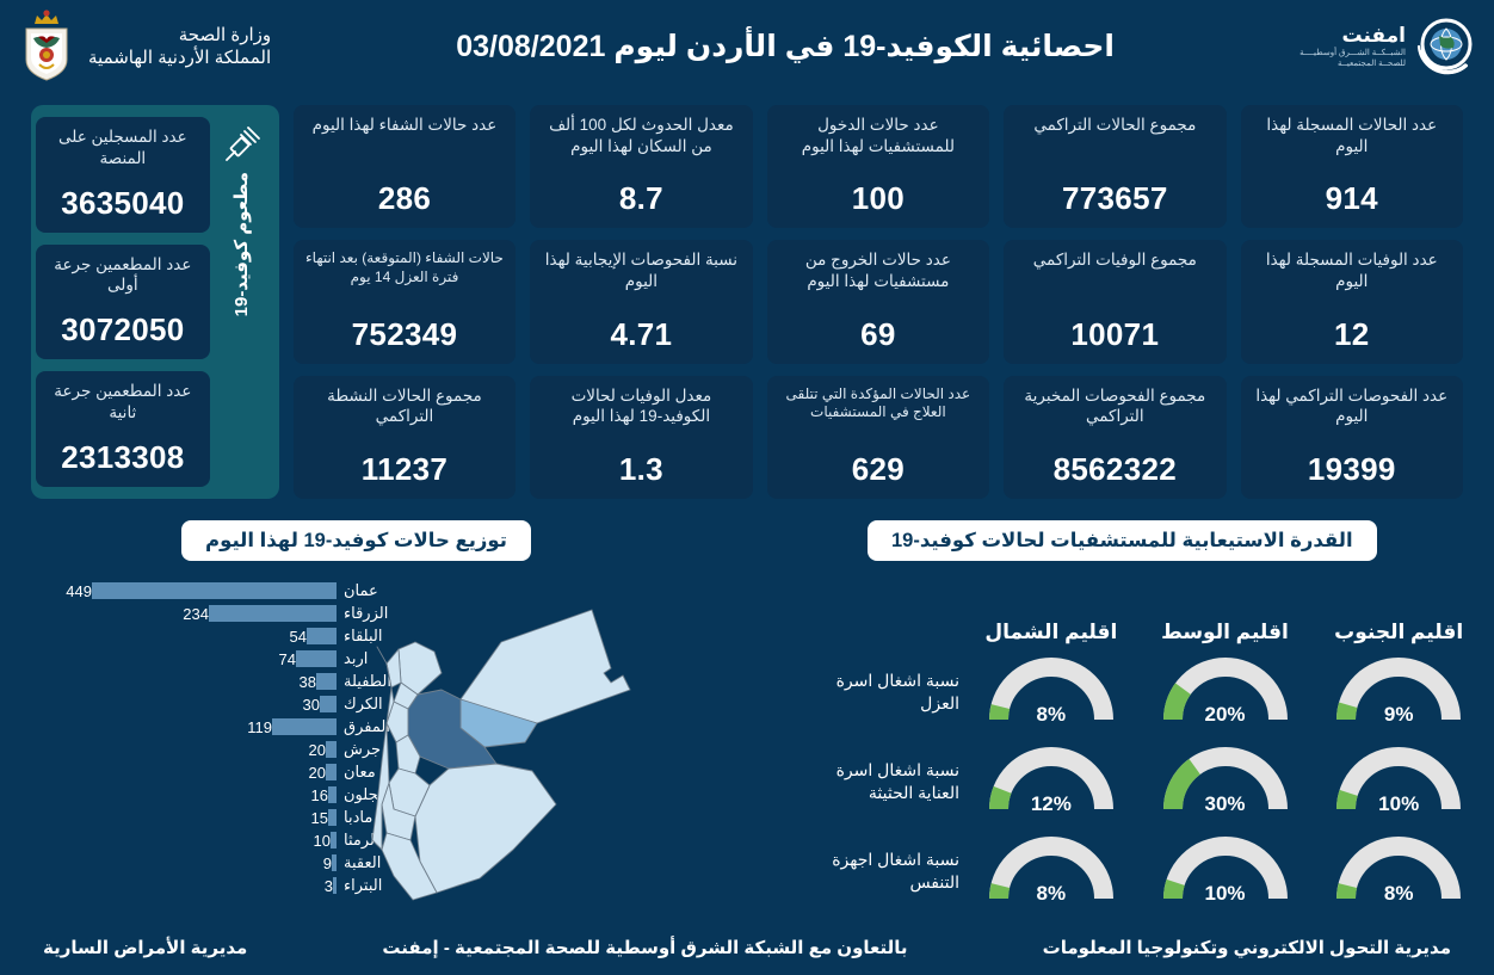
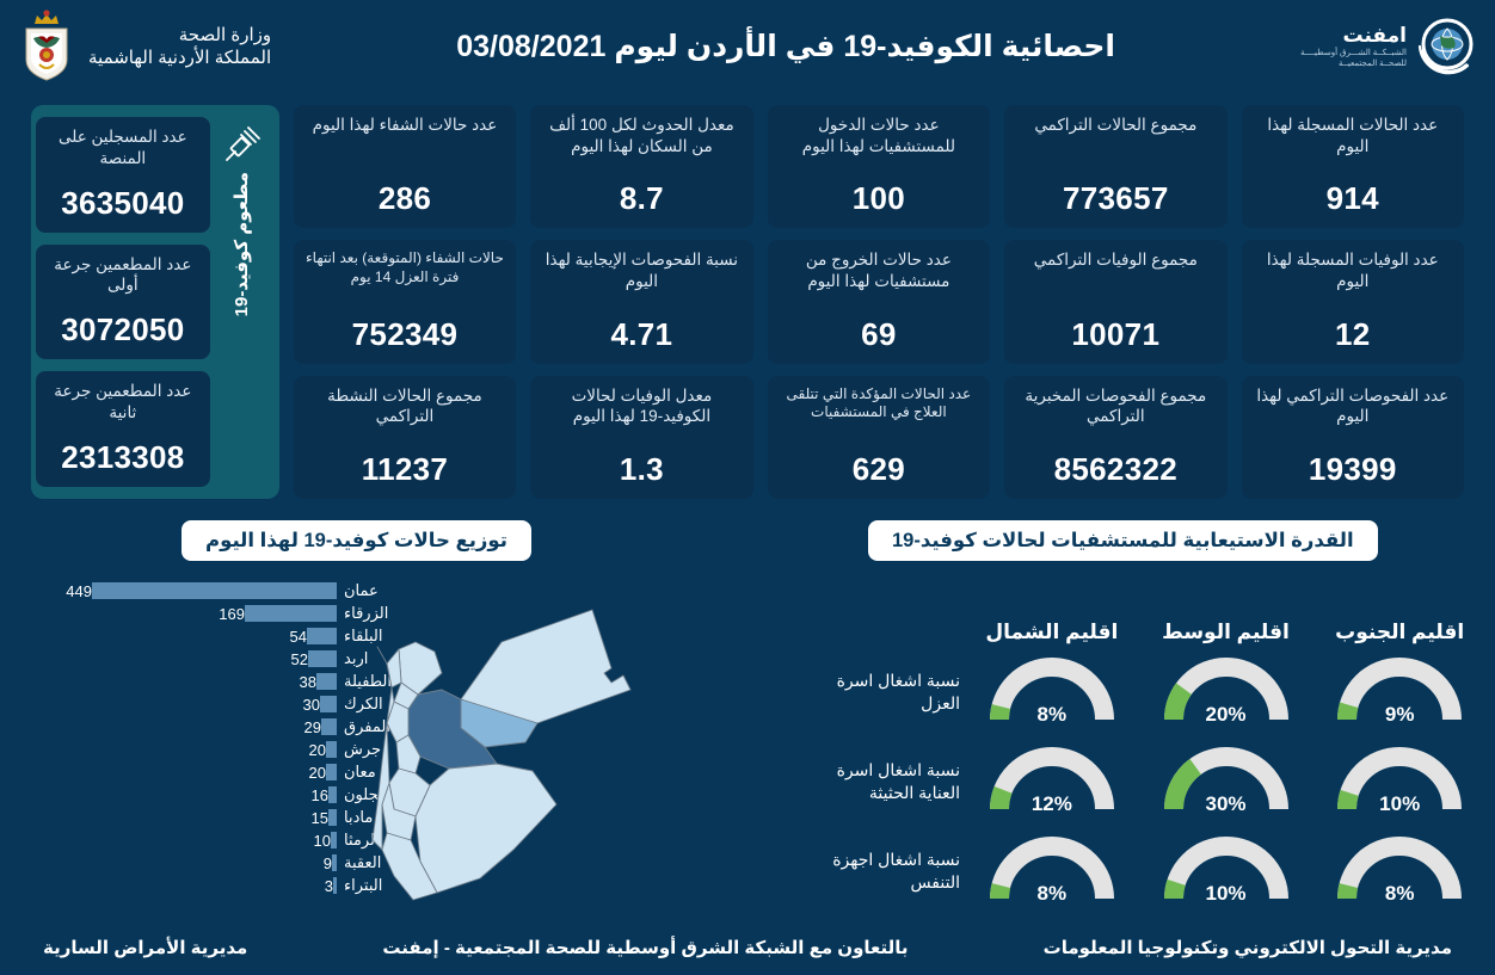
الزرقاء: 234 -> 169
اربد: 74 -> 52
المفرق: 119 -> 29
